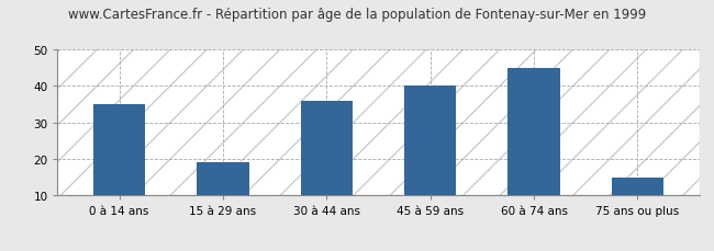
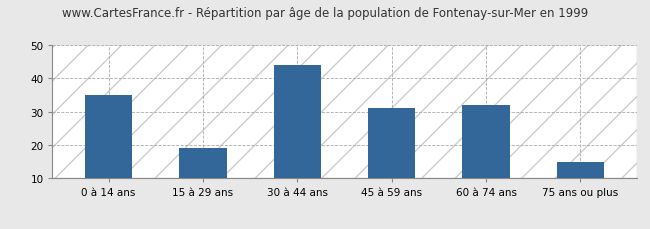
30 à 44 ans: 36 -> 44
45 à 59 ans: 40 -> 31
60 à 74 ans: 45 -> 32
